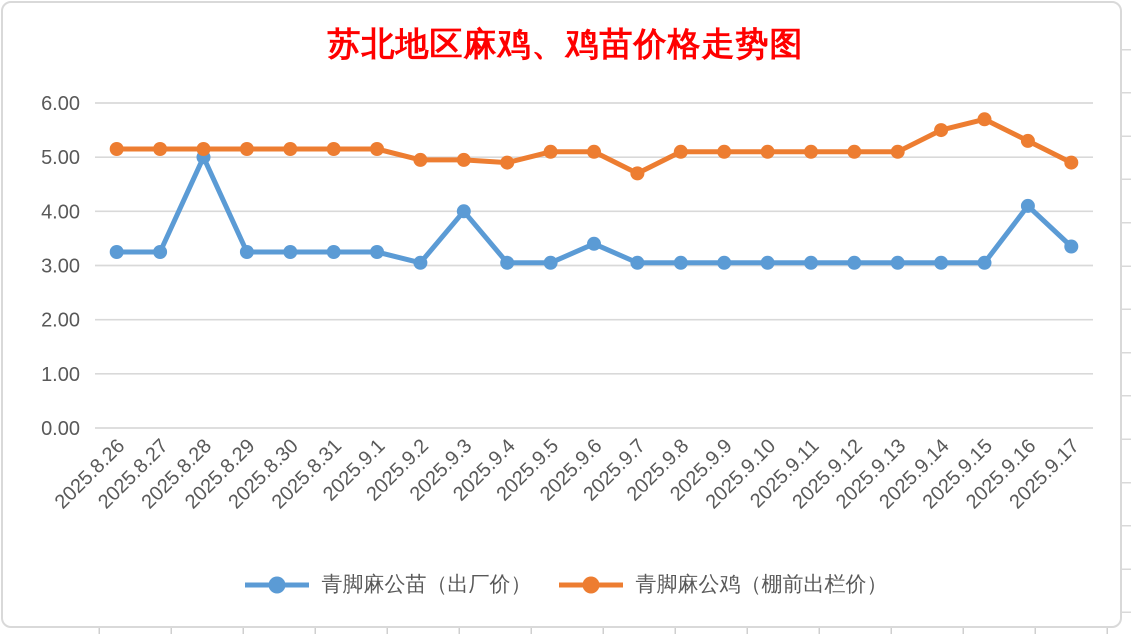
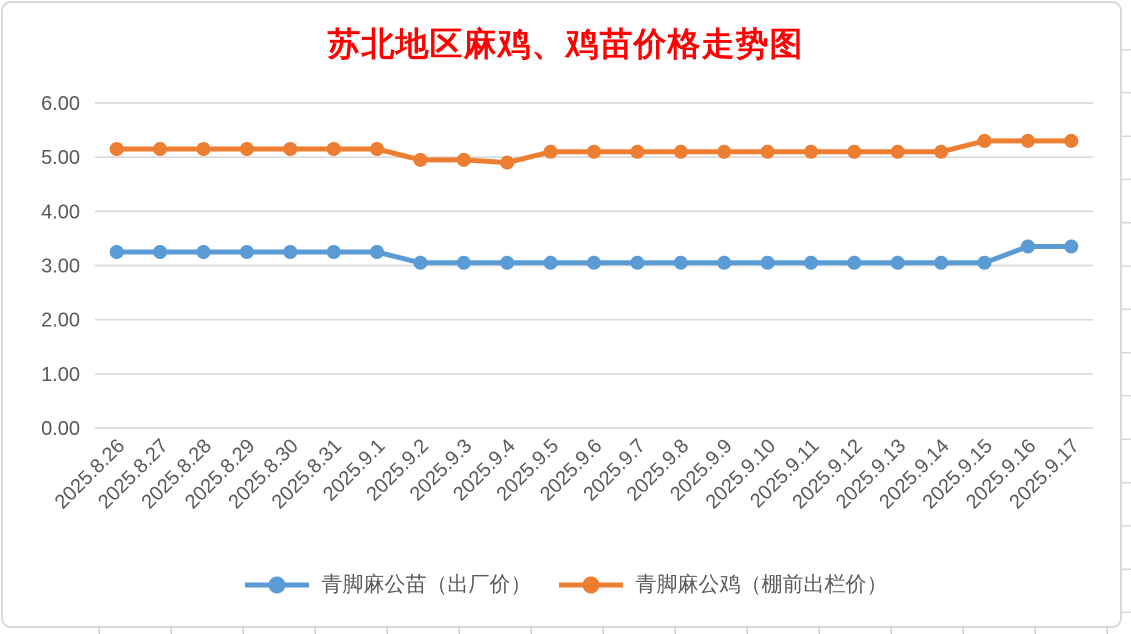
青脚麻公苗（出厂价）/2025.8.28: 5.0 -> 3.2
青脚麻公苗（出厂价）/2025.9.3: 4.0 -> 3.0
青脚麻公苗（出厂价）/2025.9.6: 3.4 -> 3.0
青脚麻公鸡（棚前出栏价）/2025.9.7: 4.7 -> 5.1
青脚麻公鸡（棚前出栏价）/2025.9.14: 5.5 -> 5.1
青脚麻公鸡（棚前出栏价）/2025.9.15: 5.7 -> 5.3
青脚麻公苗（出厂价）/2025.9.16: 4.1 -> 3.4
青脚麻公鸡（棚前出栏价）/2025.9.17: 4.9 -> 5.3
